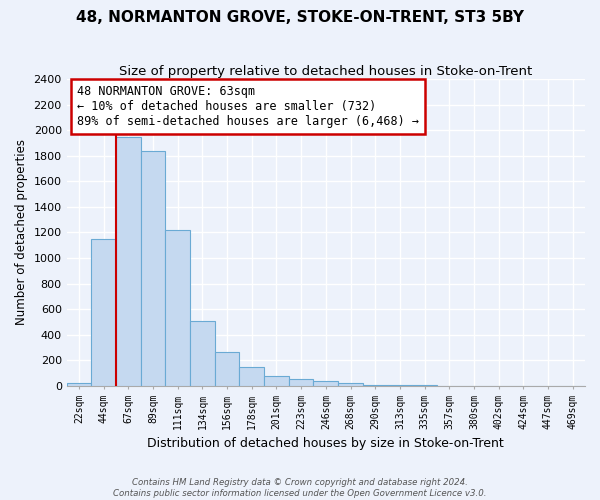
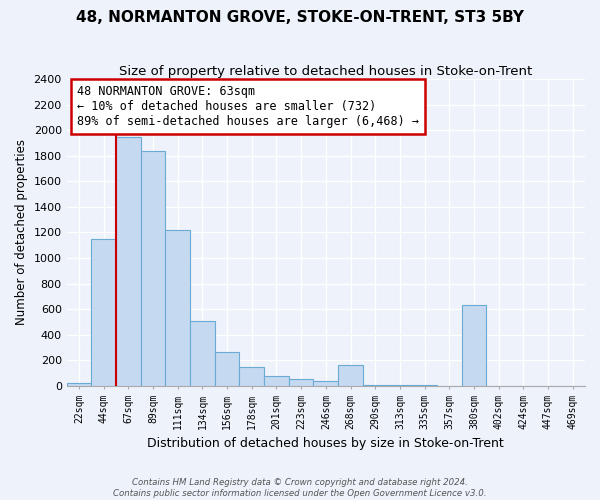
268sqm: 20 -> 160
380sqm: 0 -> 630
